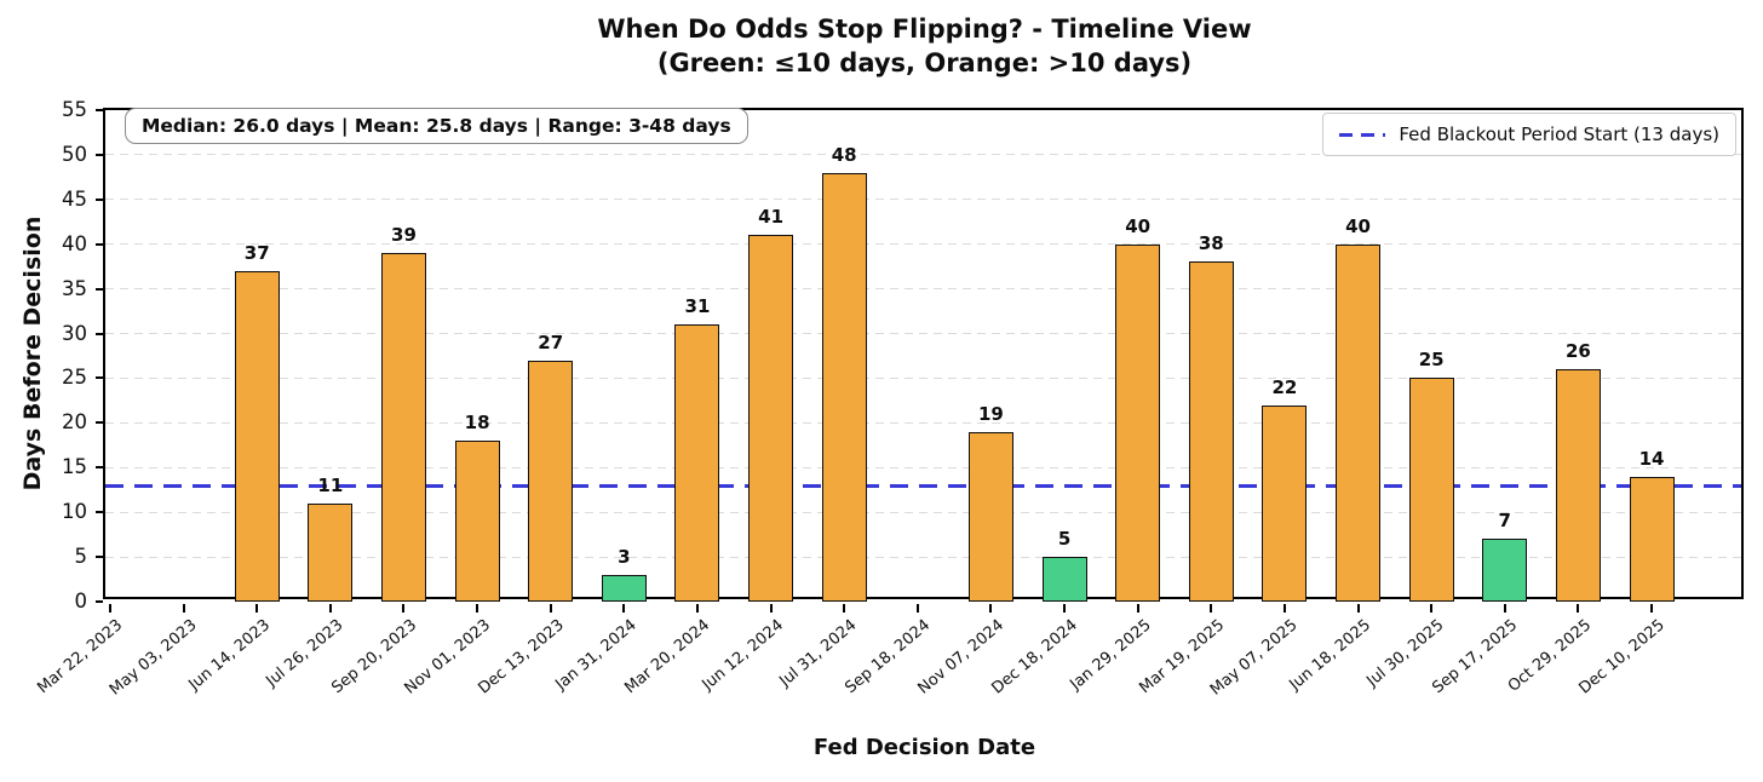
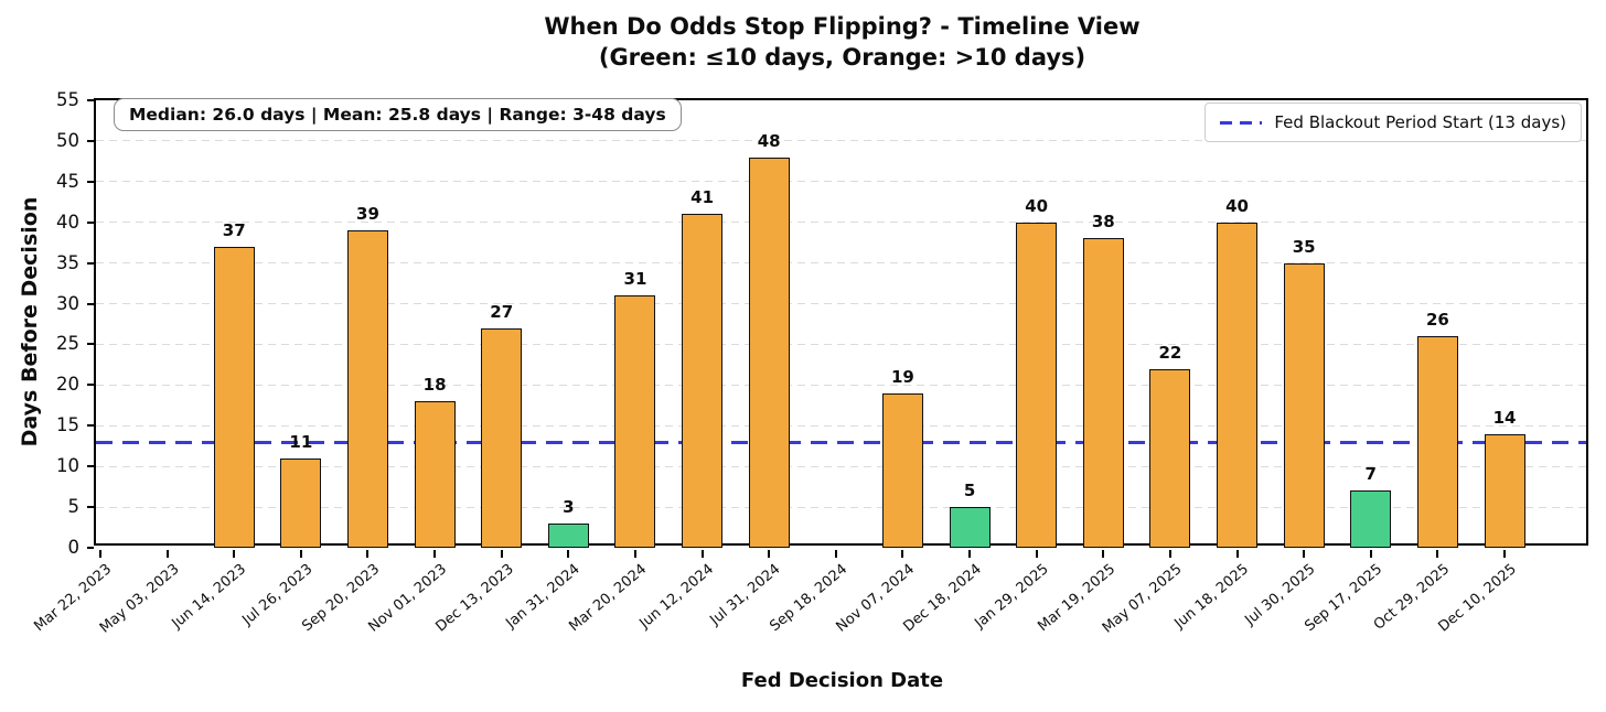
Jul 30, 2025: 25 -> 35
